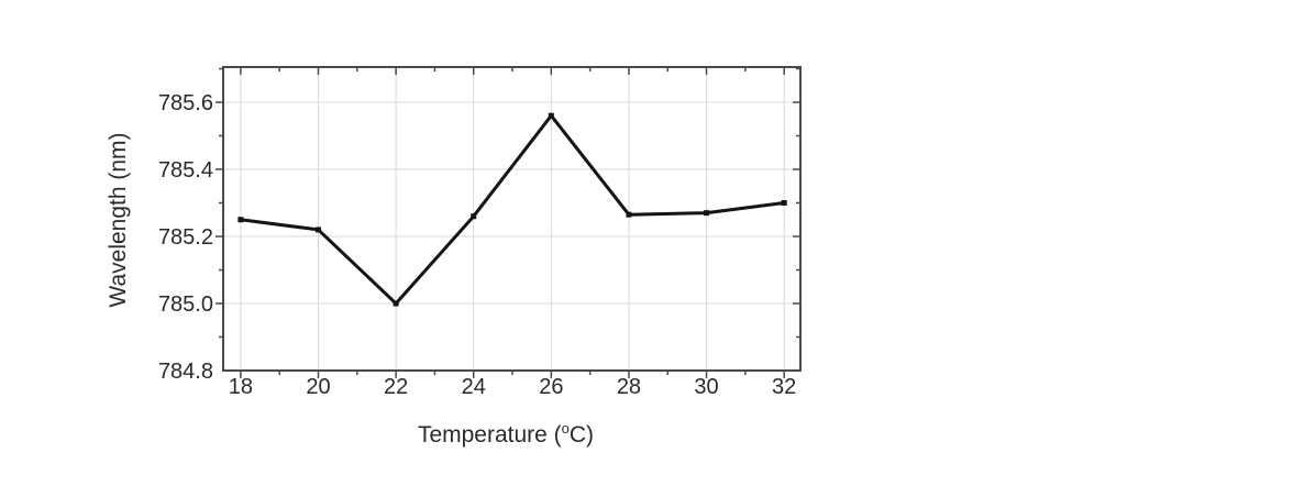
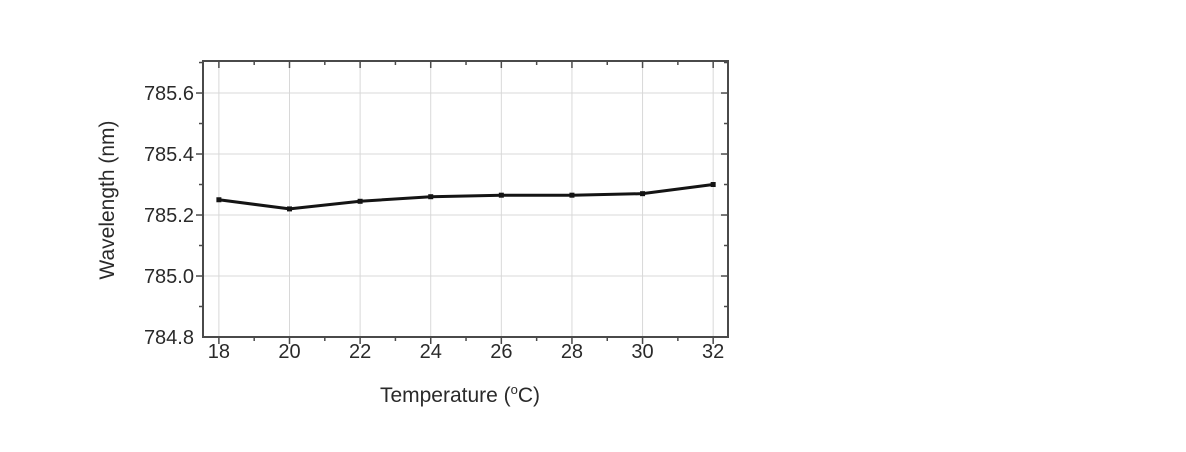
22: 785.00 -> 785.25
26: 785.56 -> 785.26
